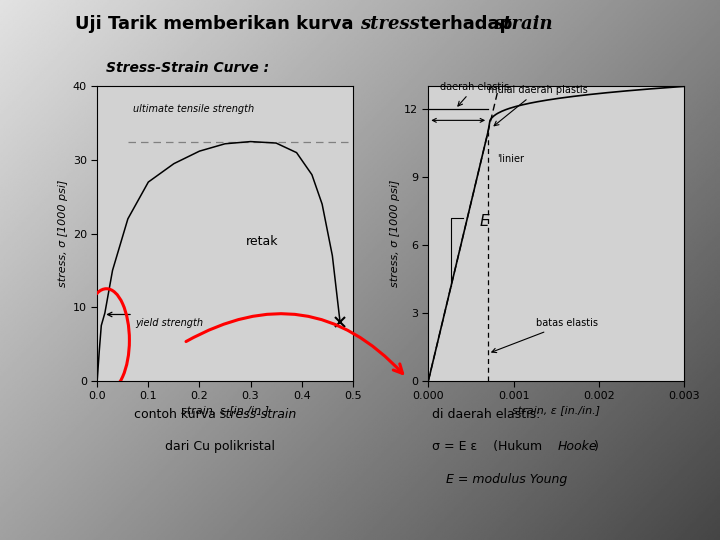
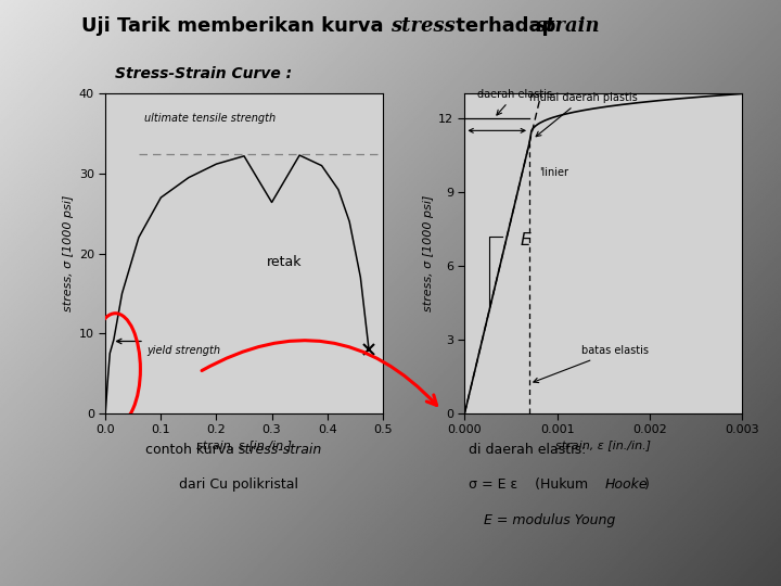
0.3: 32.5 -> 26.4
